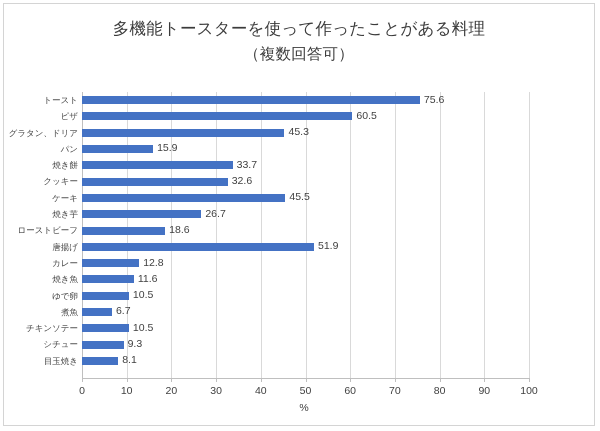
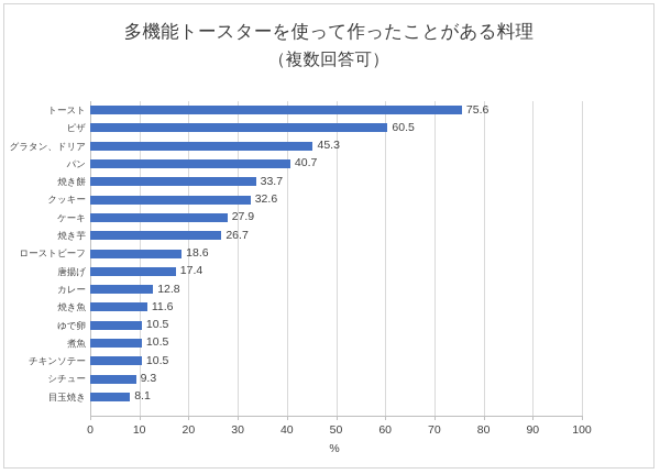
パン: 15.9 -> 40.7
ケーキ: 45.5 -> 27.9
唐揚げ: 51.9 -> 17.4
煮魚: 6.7 -> 10.5
